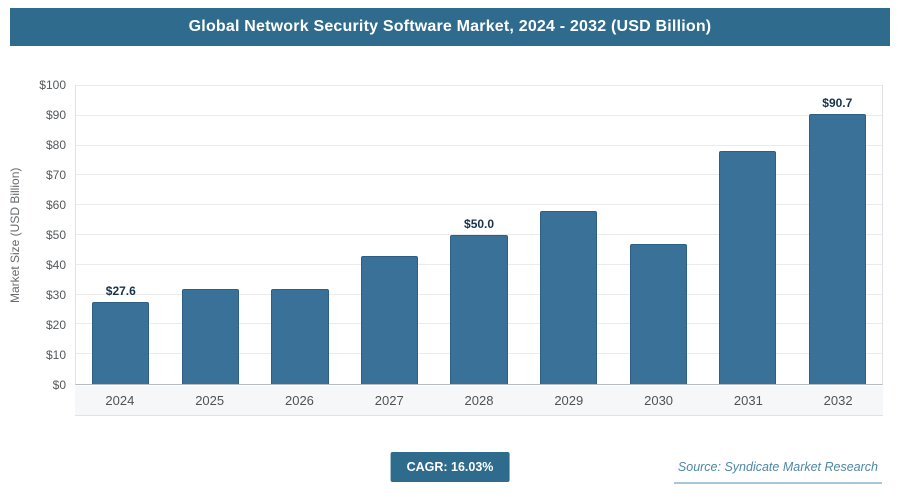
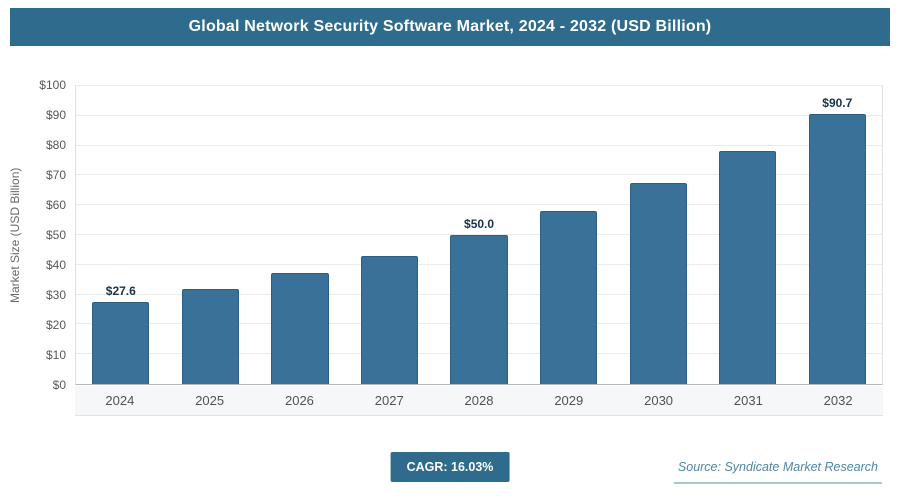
2026: $32 -> $37
2030: $47 -> $67
